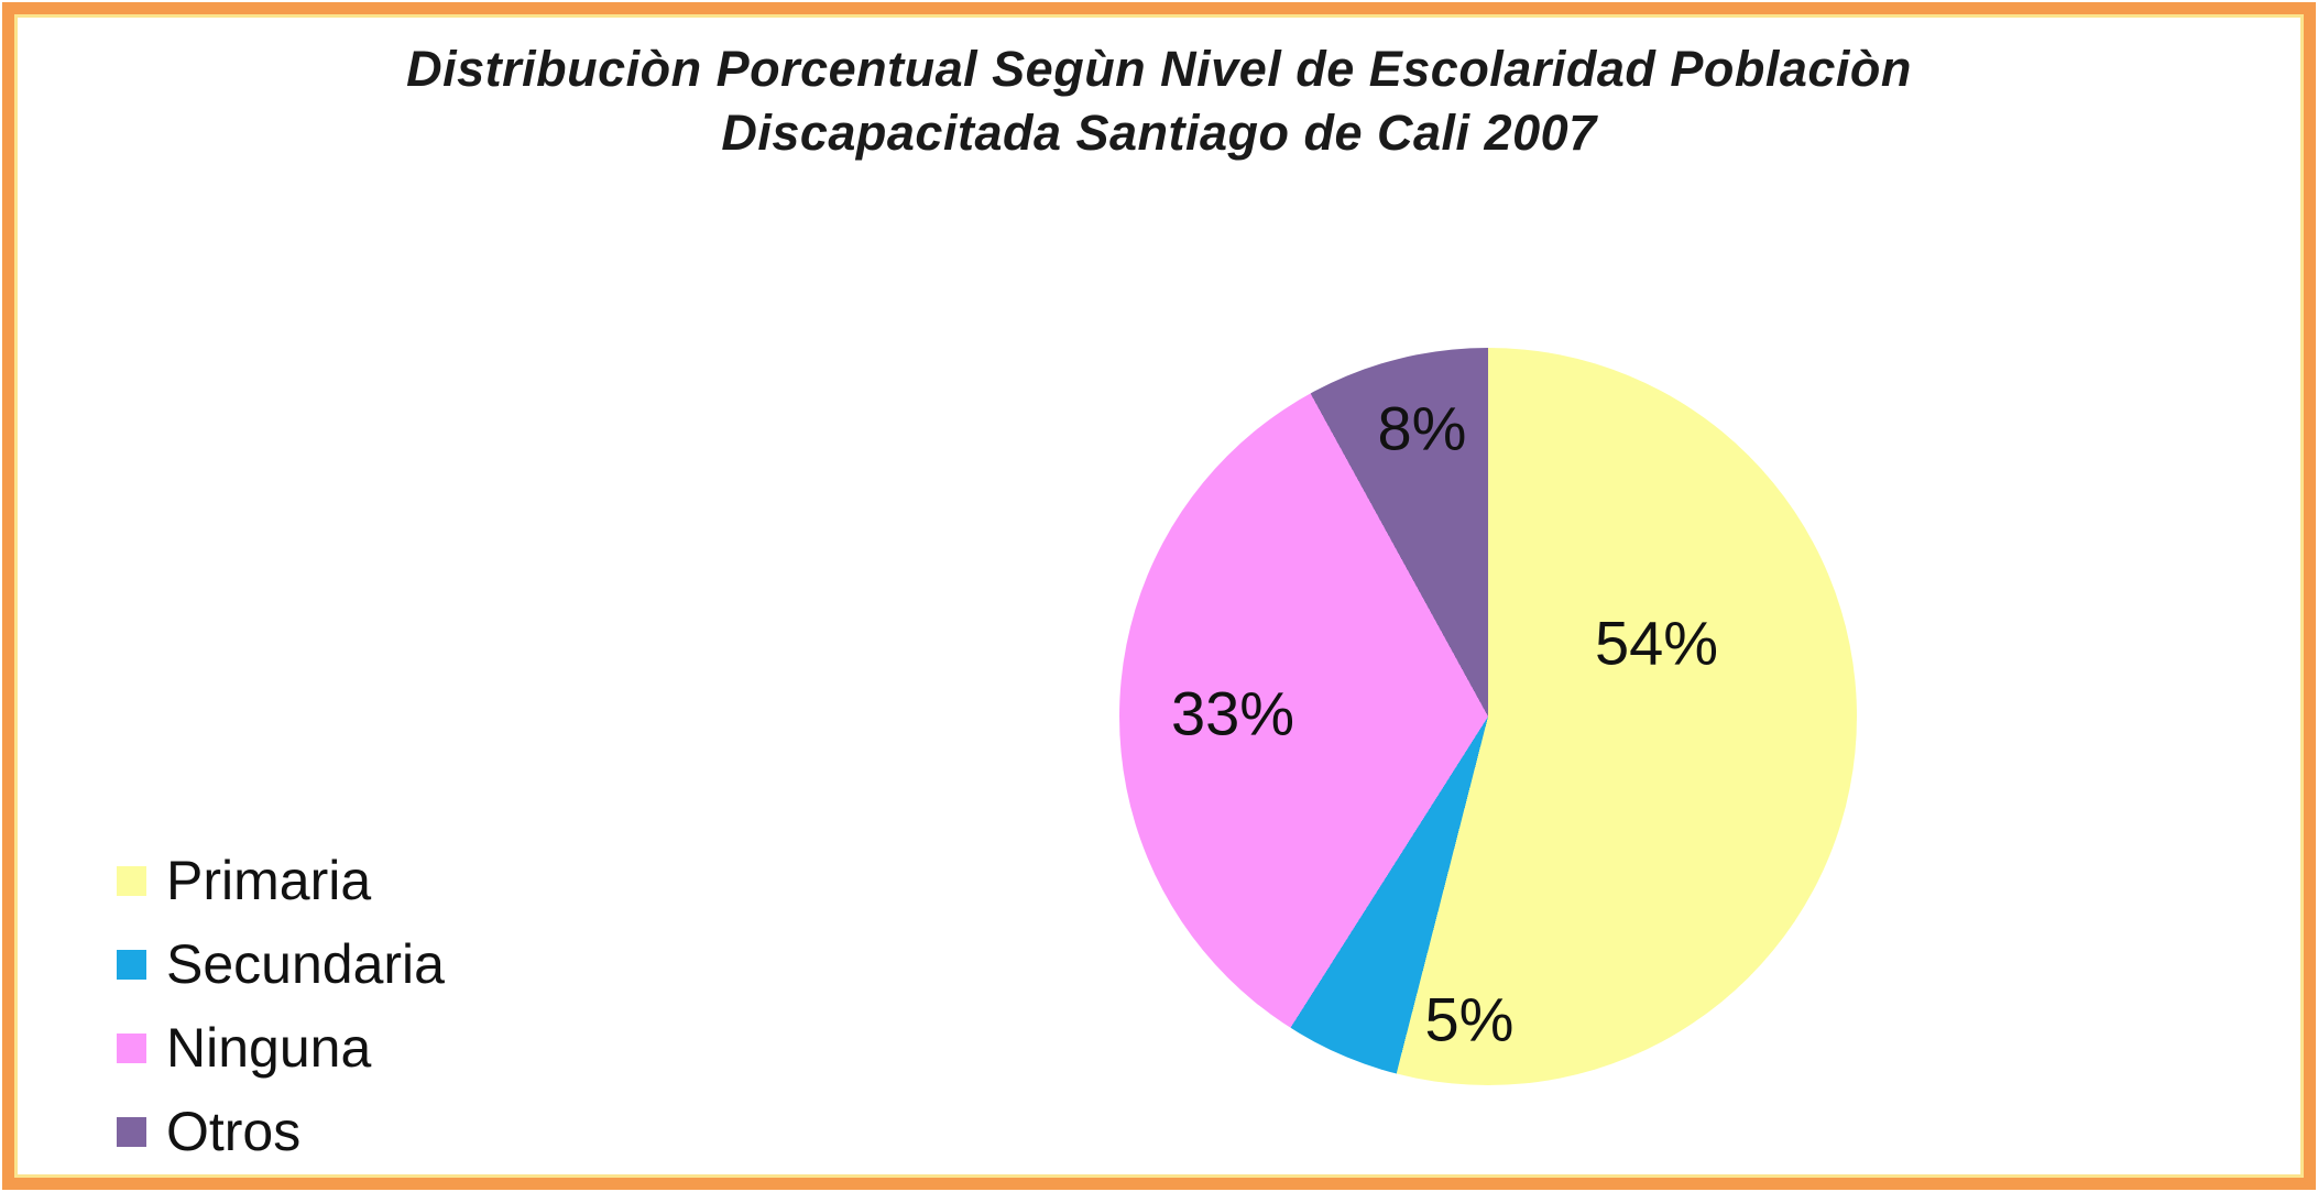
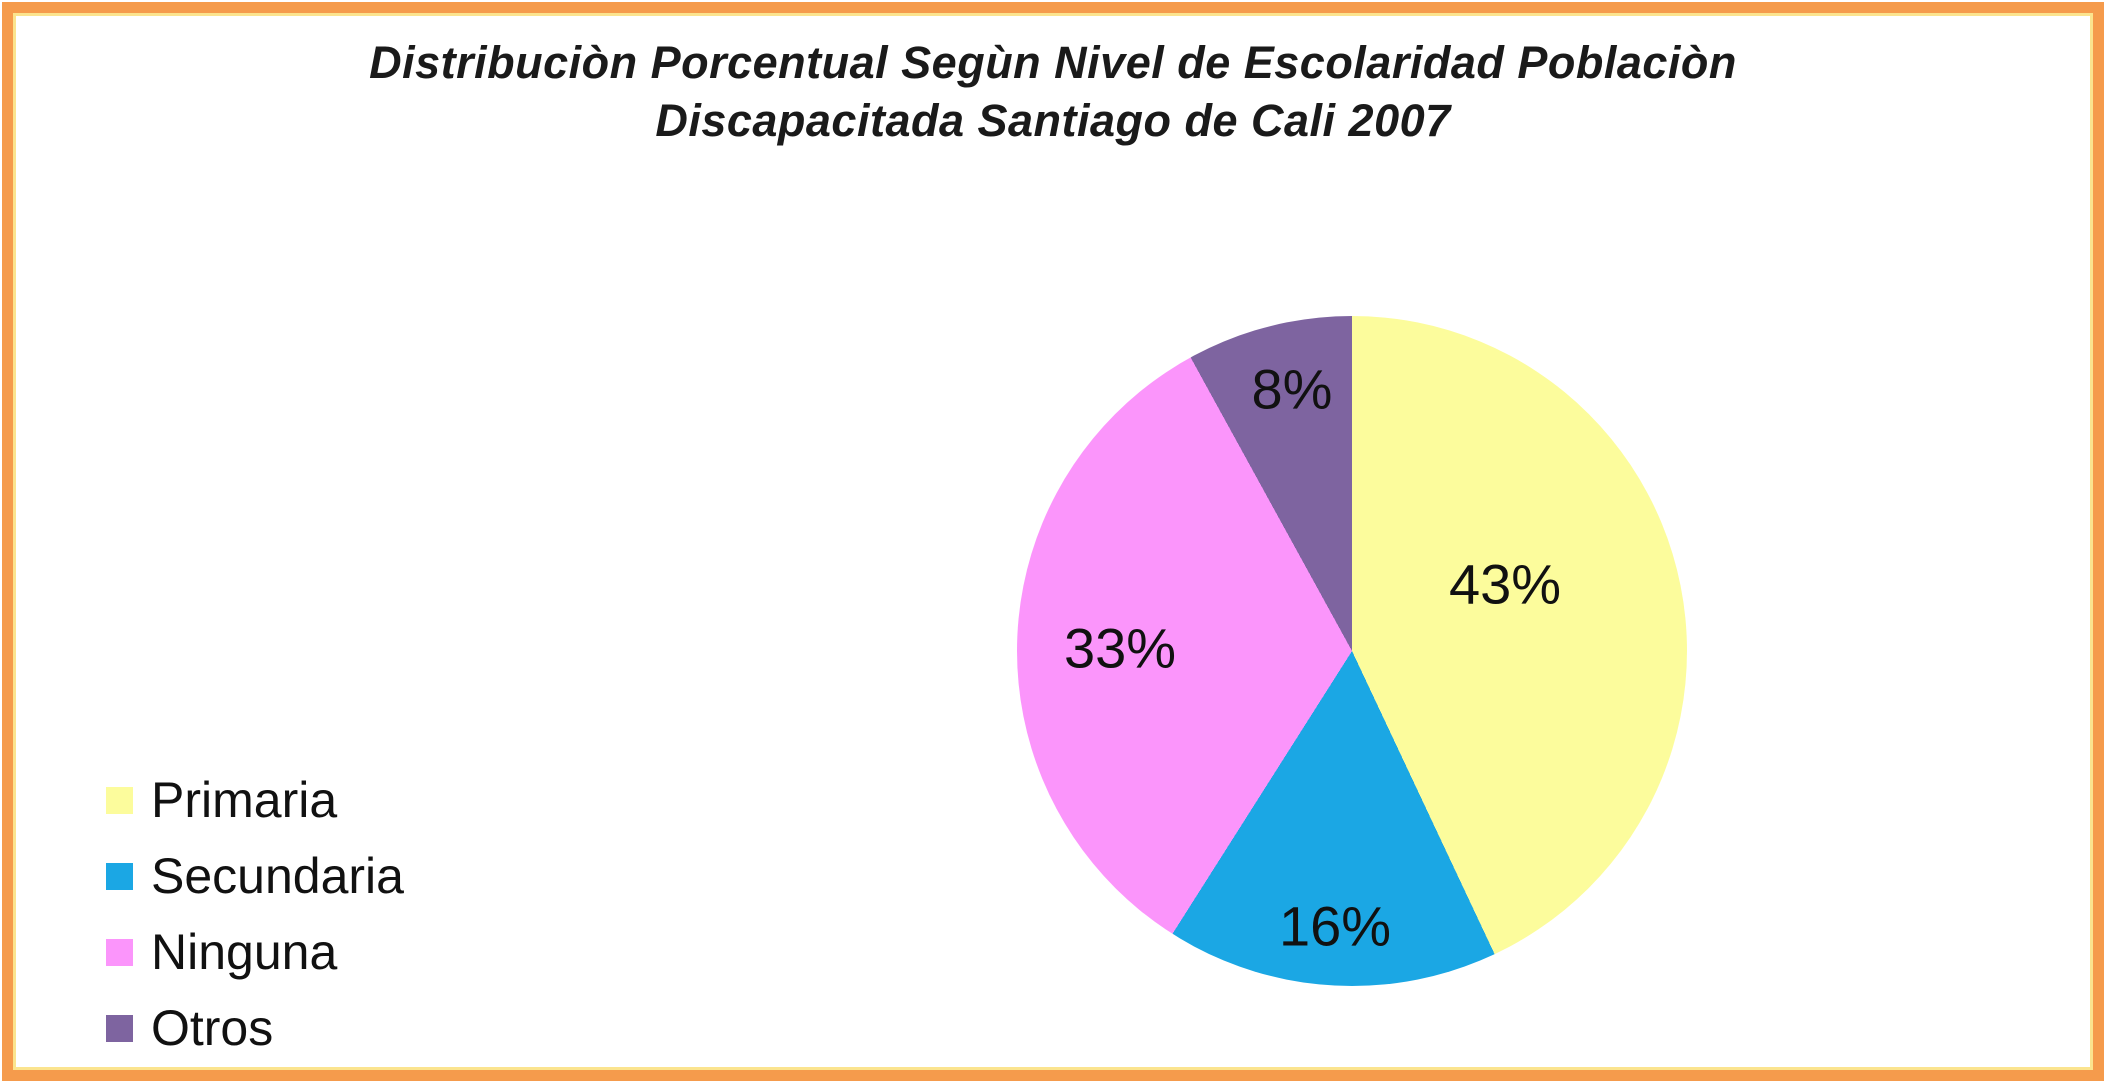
Primaria: 54% -> 43%
Secundaria: 5% -> 16%
